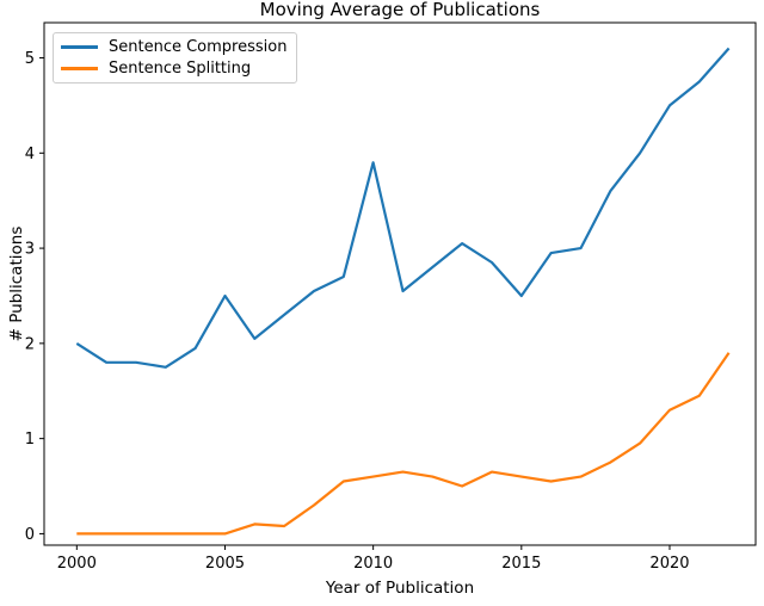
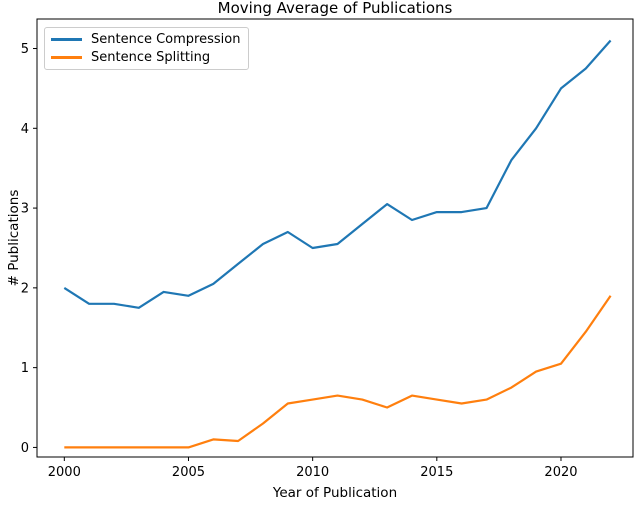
Sentence Compression/2005: 2.5 -> 1.9
Sentence Compression/2010: 3.9 -> 2.5
Sentence Compression/2015: 2.5 -> 3.0
Sentence Splitting/2020: 1.3 -> 1.1
